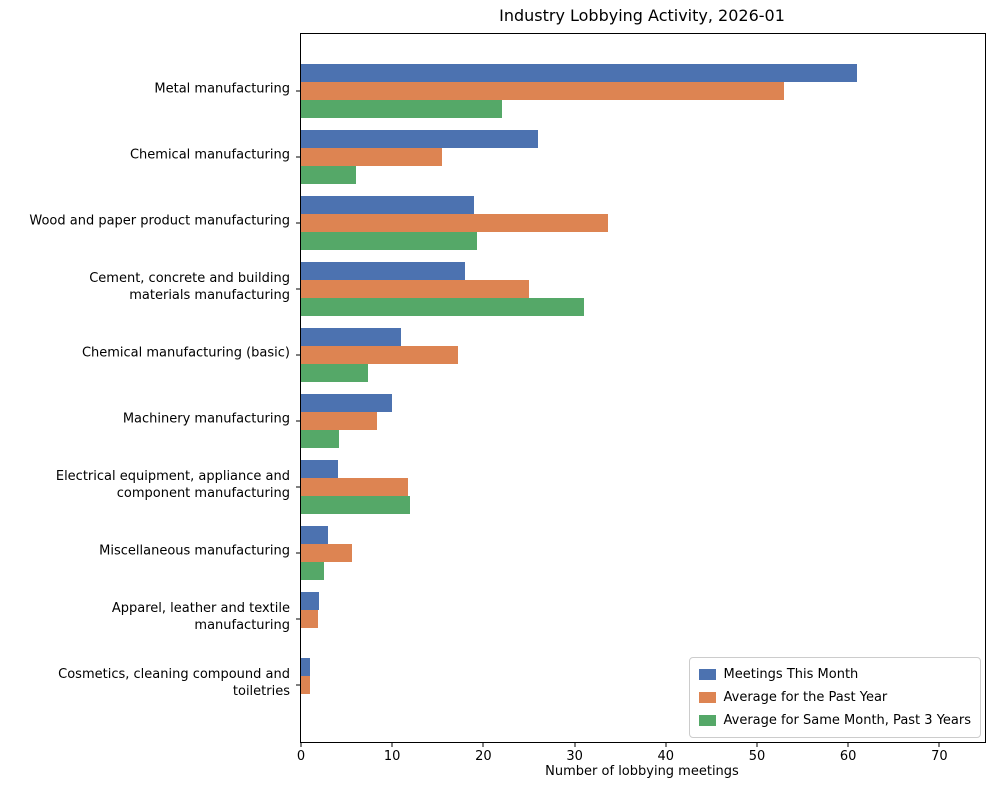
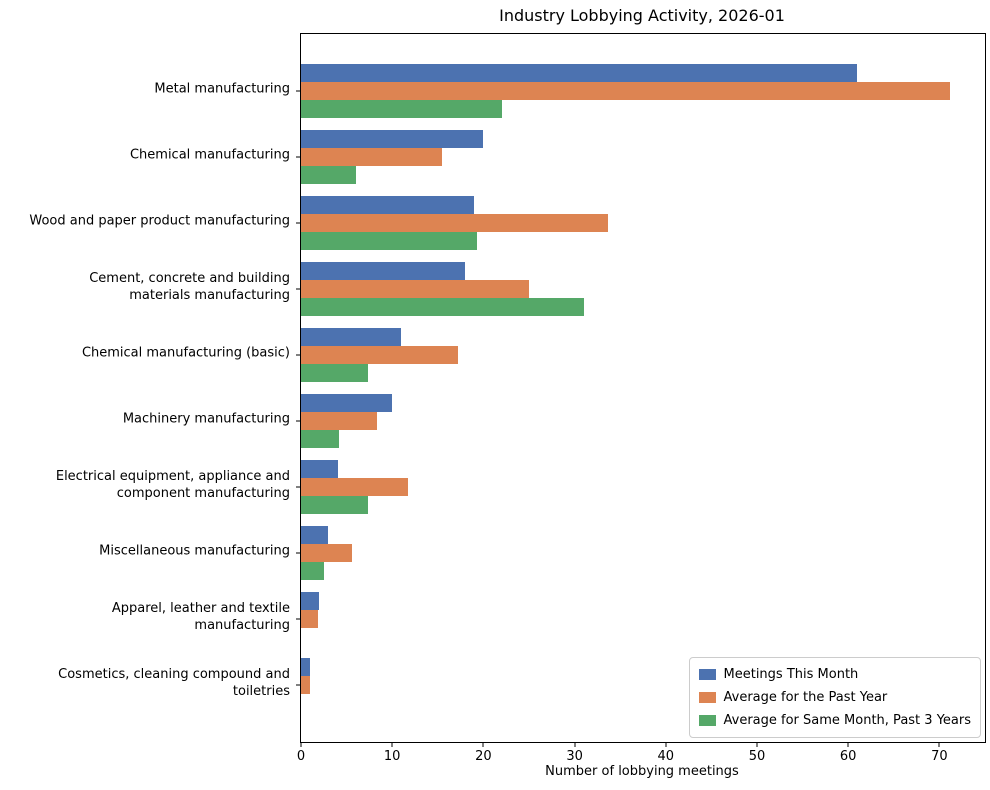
Average for the Past Year/Metal manufacturing: 53 -> 71
Meetings This Month/Chemical manufacturing: 26 -> 20
Average for Same Month, Past 3 Years/Electrical equipment, appliance and component manufacturing: 12 -> 7
